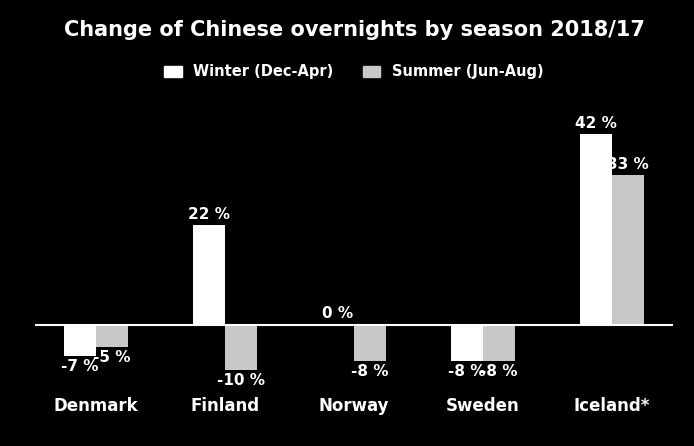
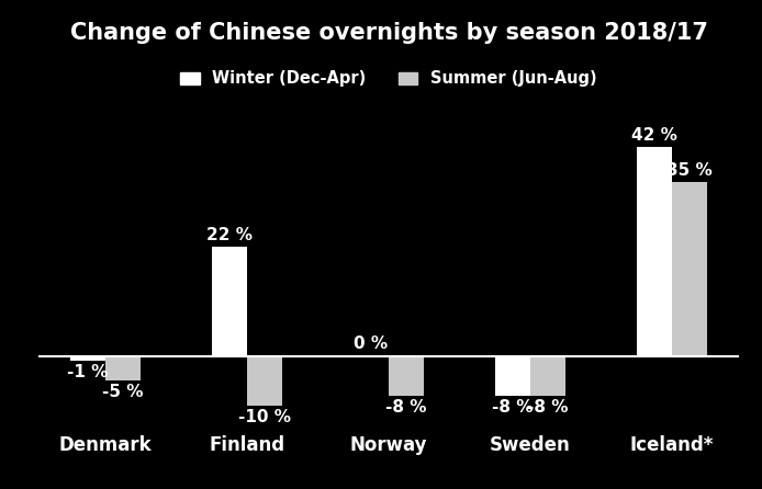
Winter (Dec-Apr)/Denmark: -7 -> -1
Summer (Jun-Aug)/Iceland*: 33 -> 35
